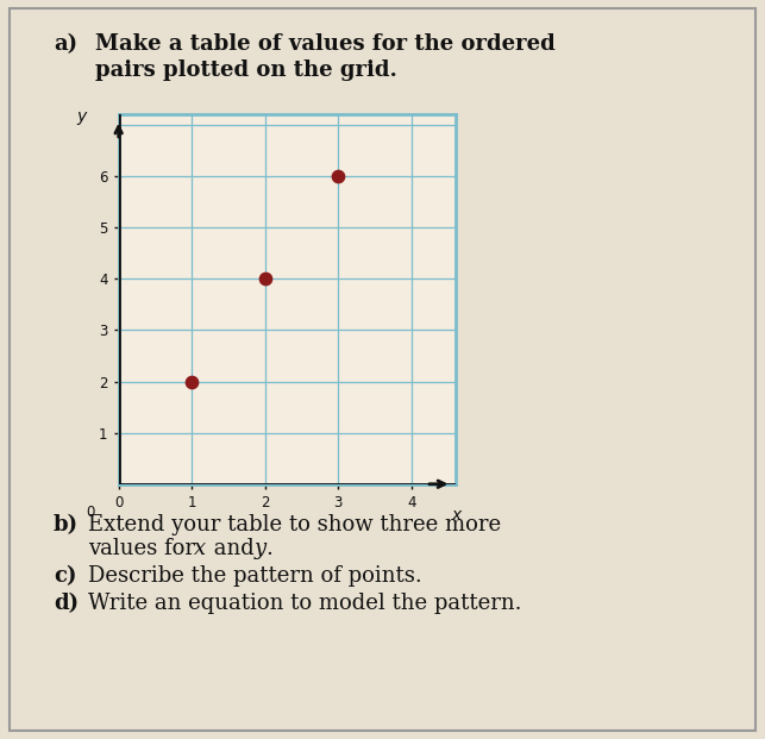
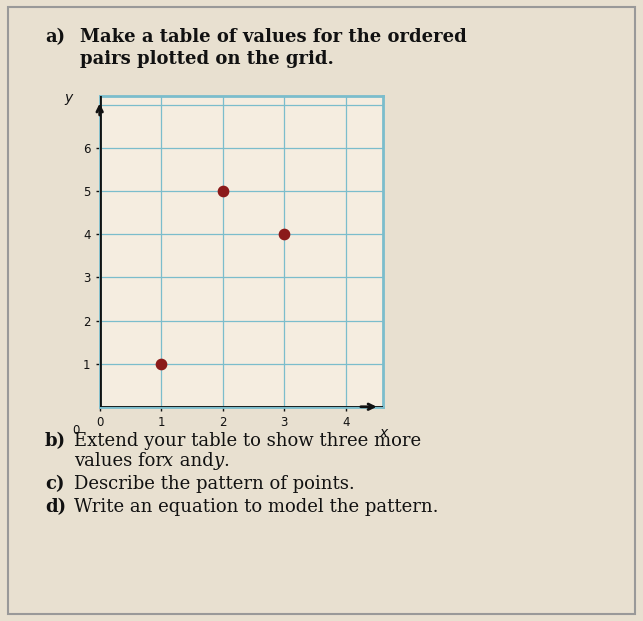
1: 2 -> 1
2: 4 -> 5
3: 6 -> 4
